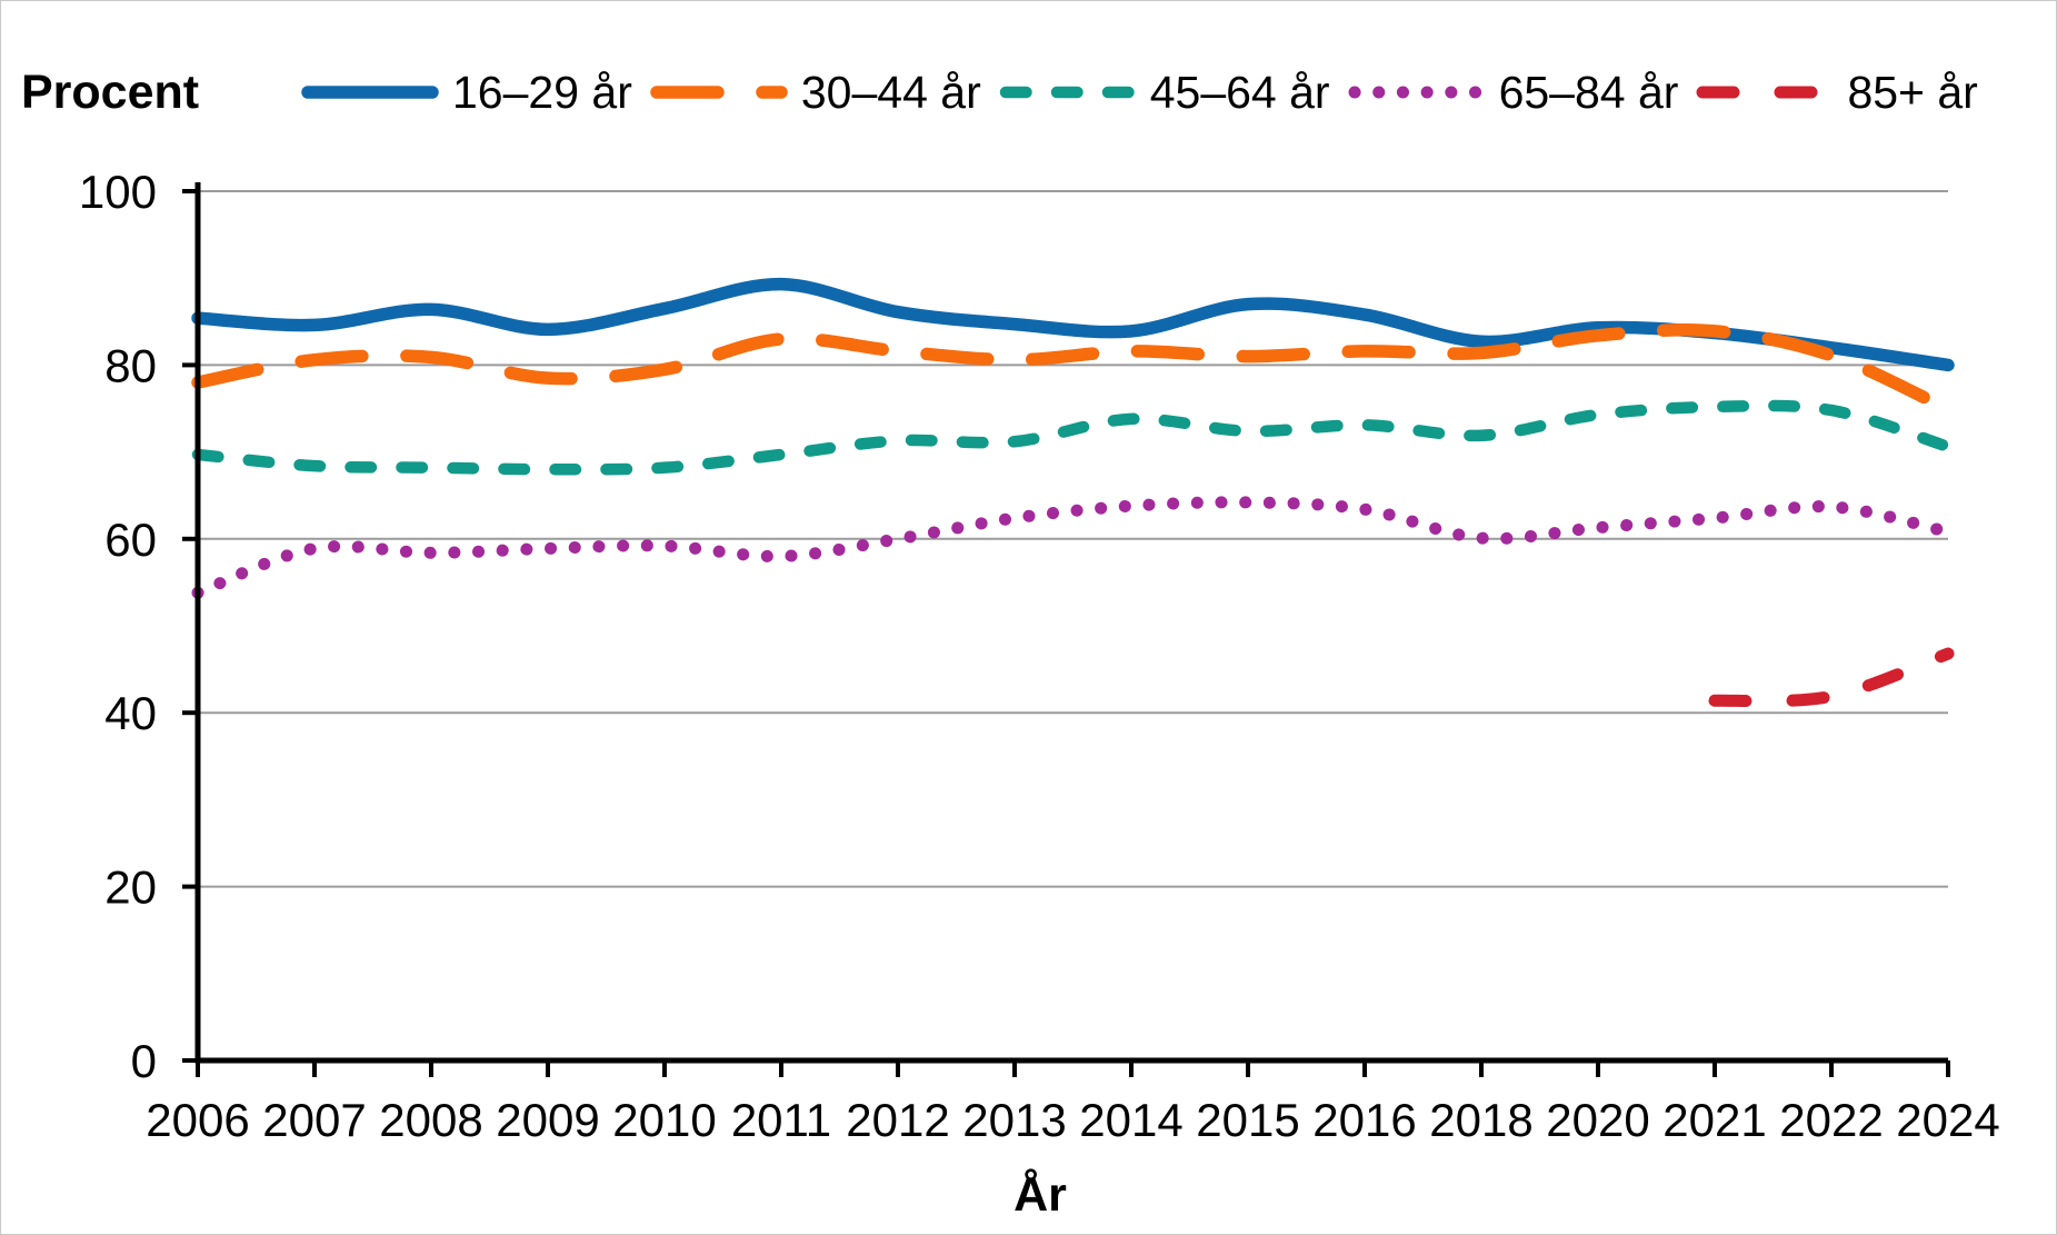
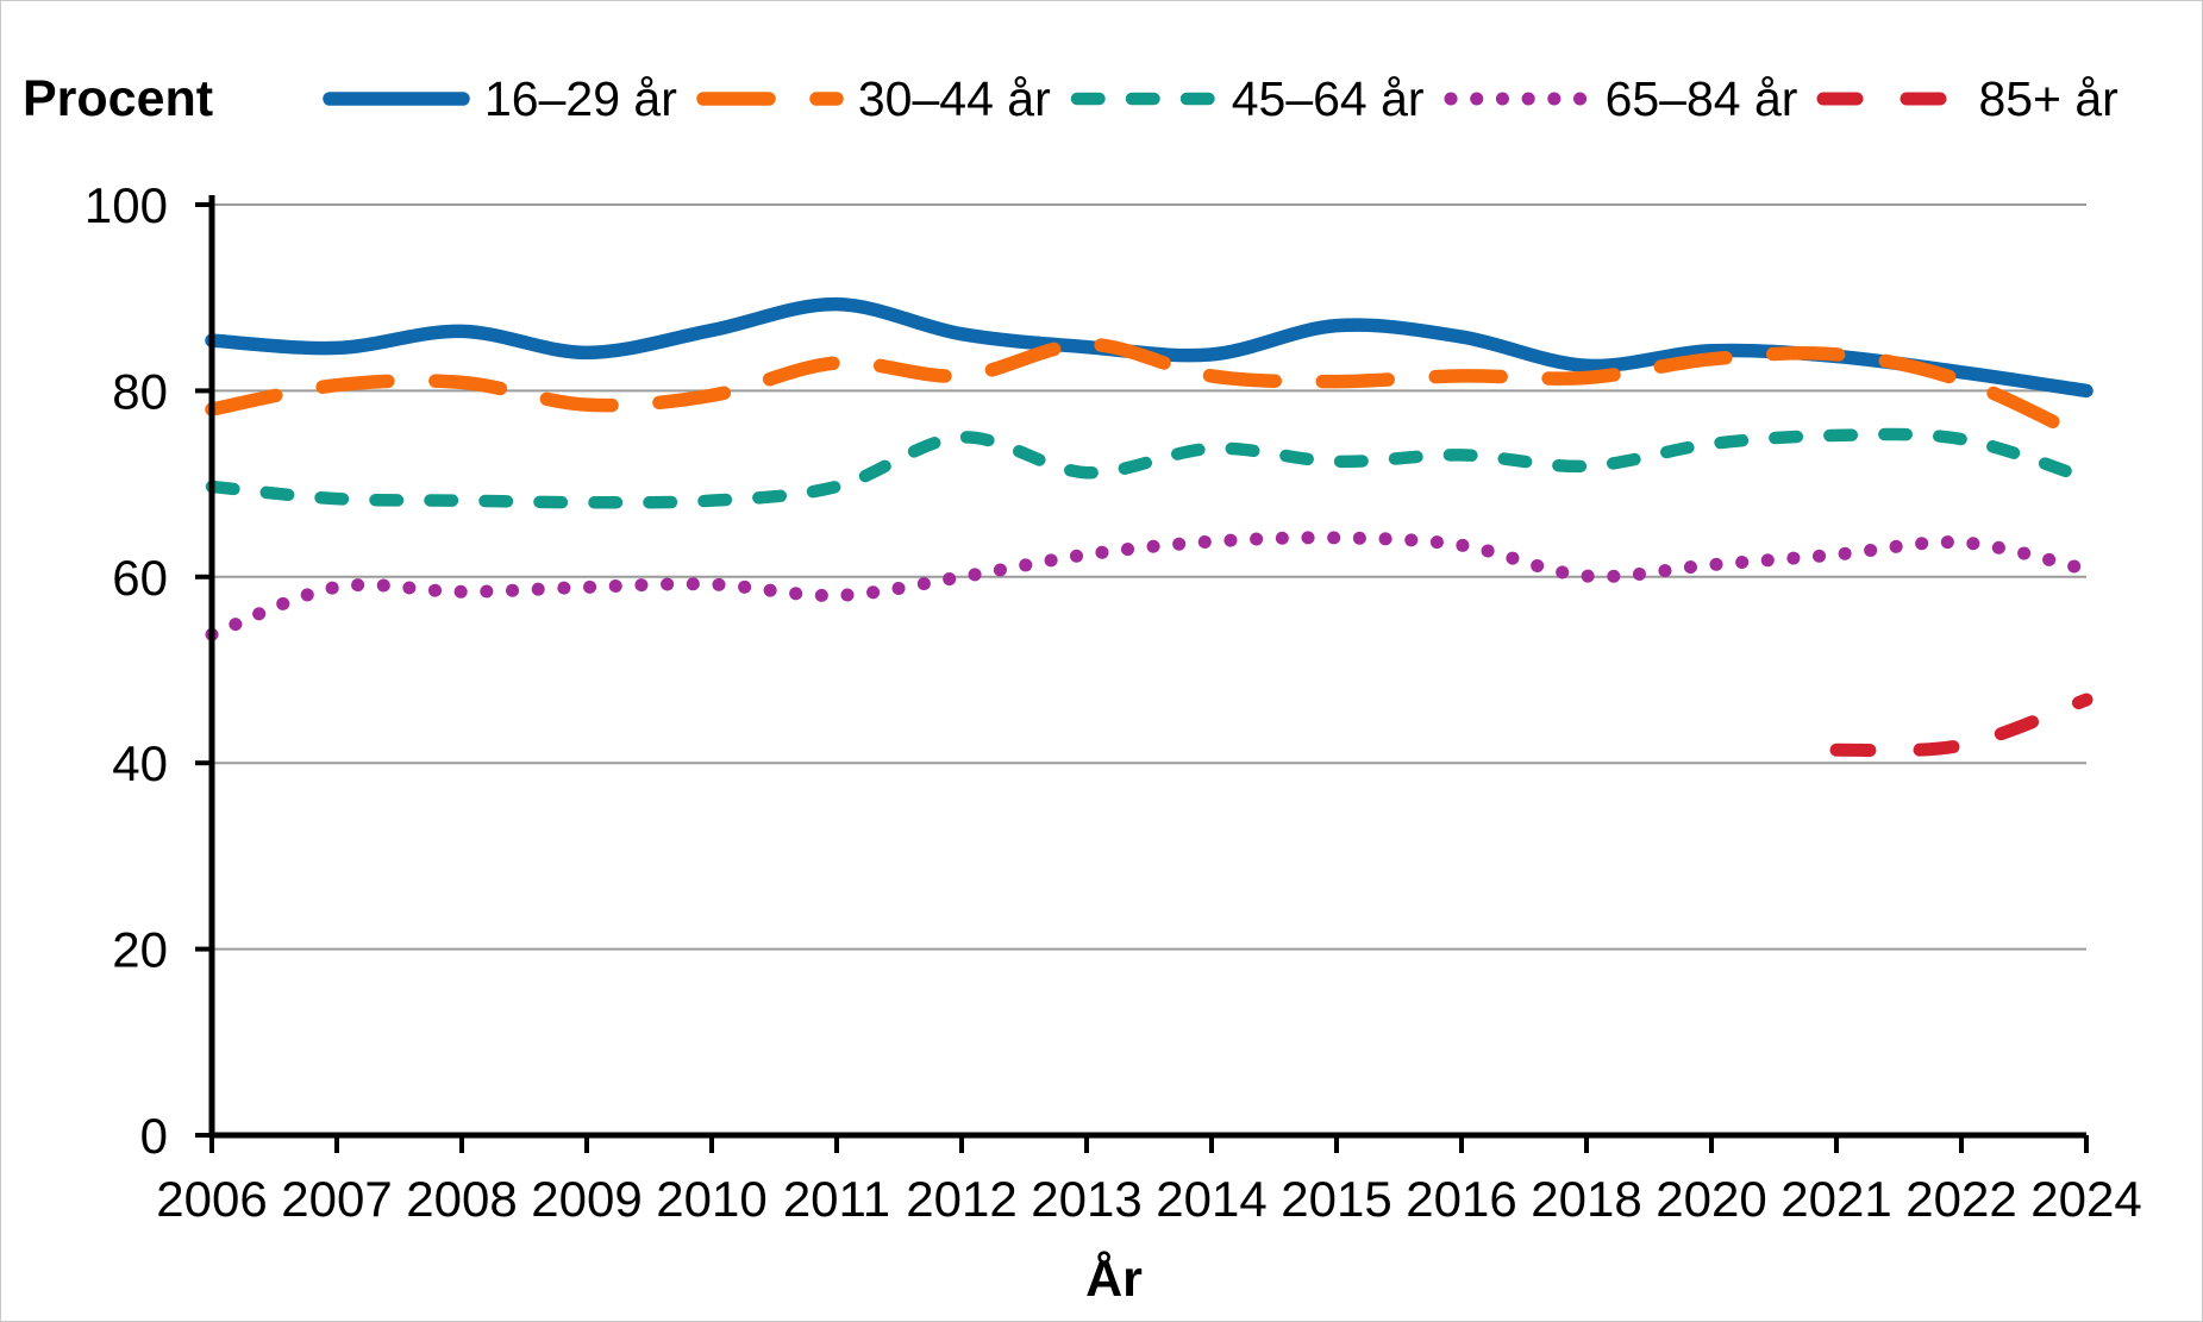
45–64 år/2012: 71 -> 75
30–44 år/2013: 81 -> 85
